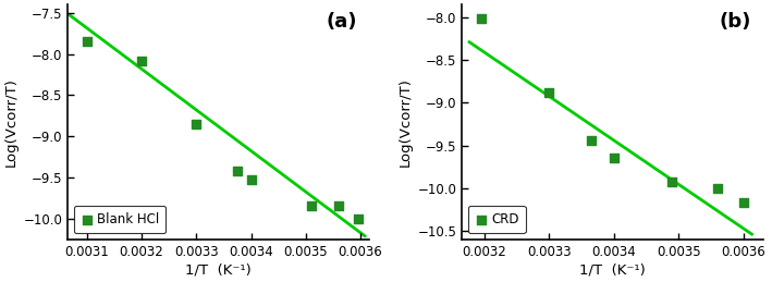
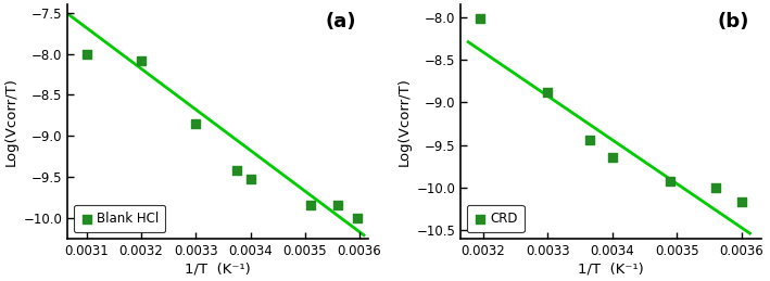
0.0031: -7.85 -> -8.00
